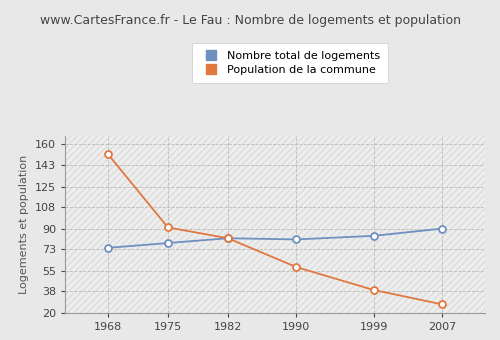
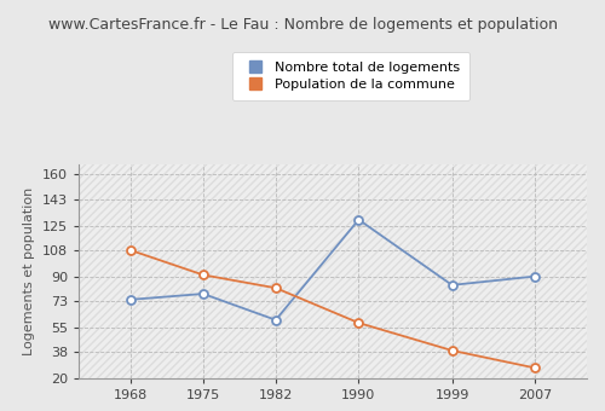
Population de la commune/1968: 152 -> 108
Nombre total de logements/1982: 82 -> 60
Nombre total de logements/1990: 81 -> 129
